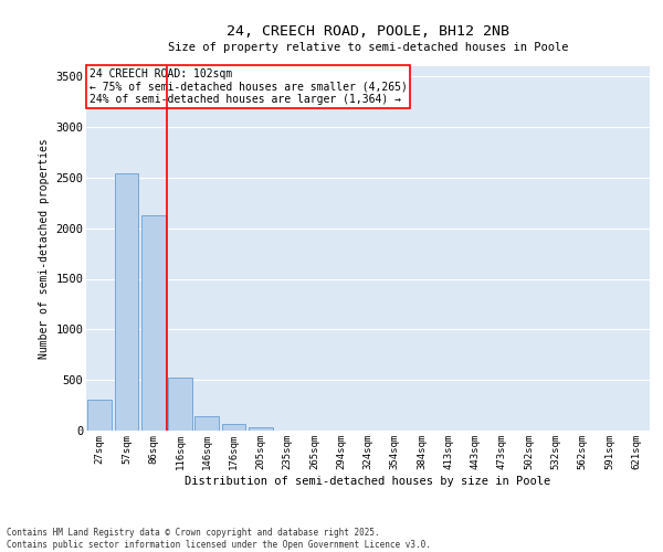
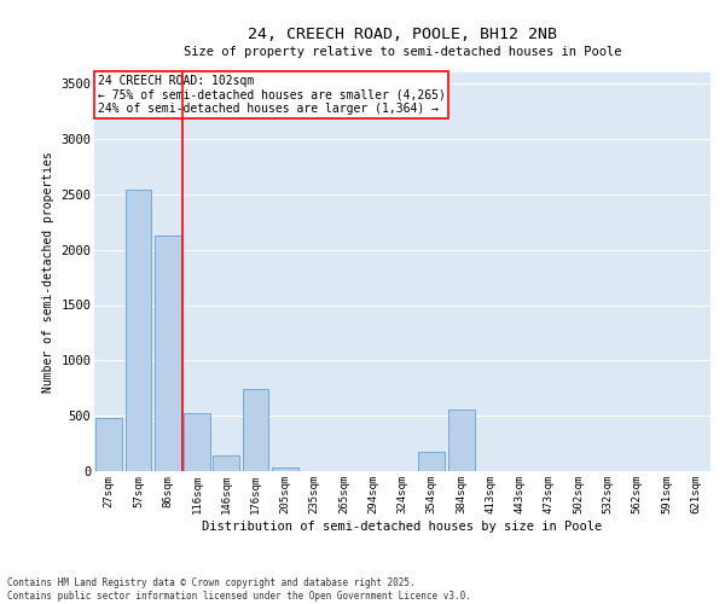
27sqm: 300 -> 480
176sqm: 70 -> 740
354sqm: 0 -> 180
384sqm: 0 -> 560
